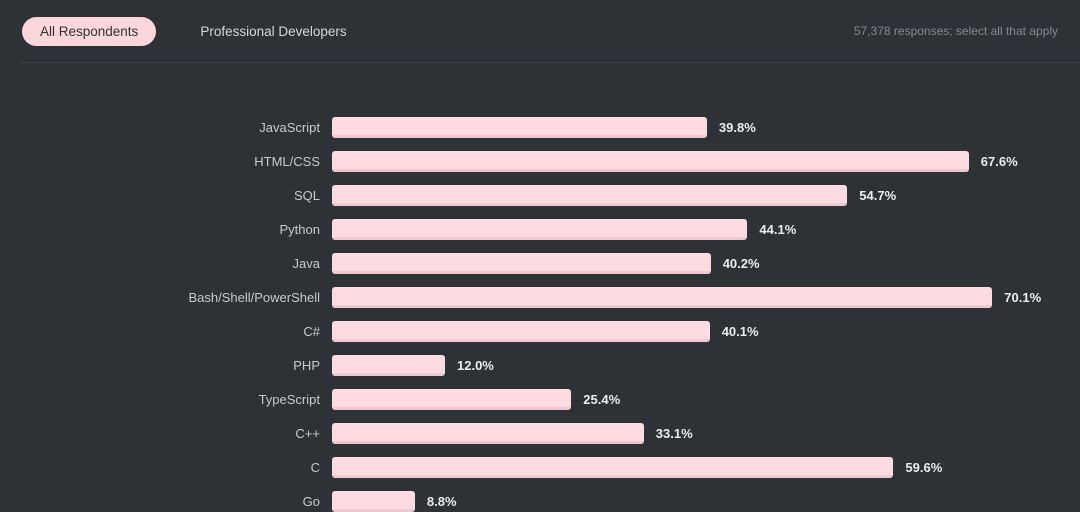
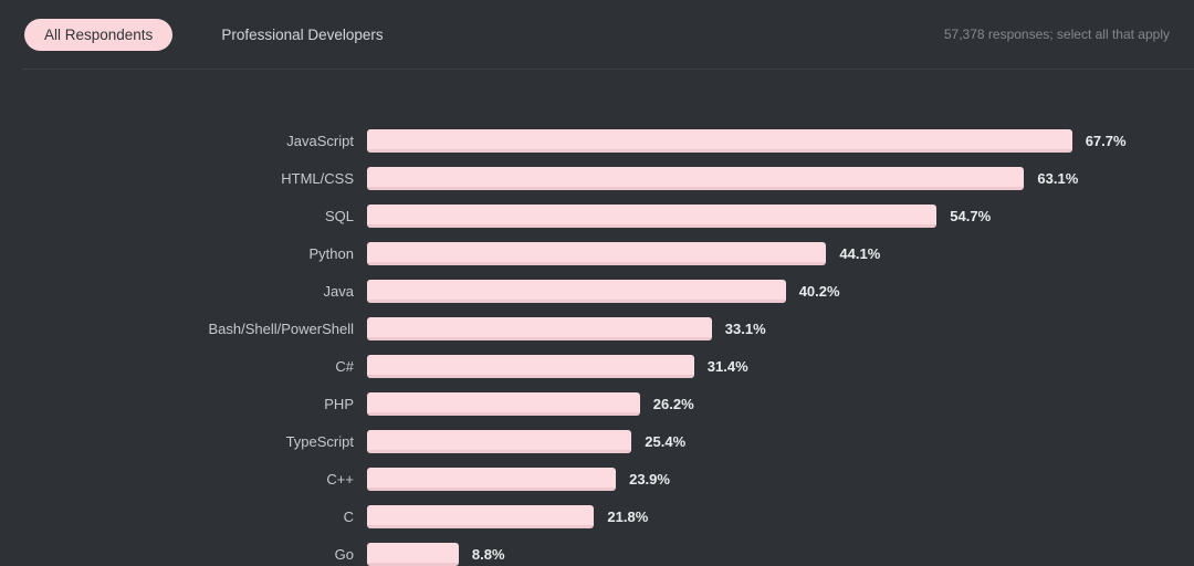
JavaScript: 39.8% -> 67.7%
HTML/CSS: 67.6% -> 63.1%
Bash/Shell/PowerShell: 70.1% -> 33.1%
C#: 40.1% -> 31.4%
PHP: 12.0% -> 26.2%
C++: 33.1% -> 23.9%
C: 59.6% -> 21.8%
